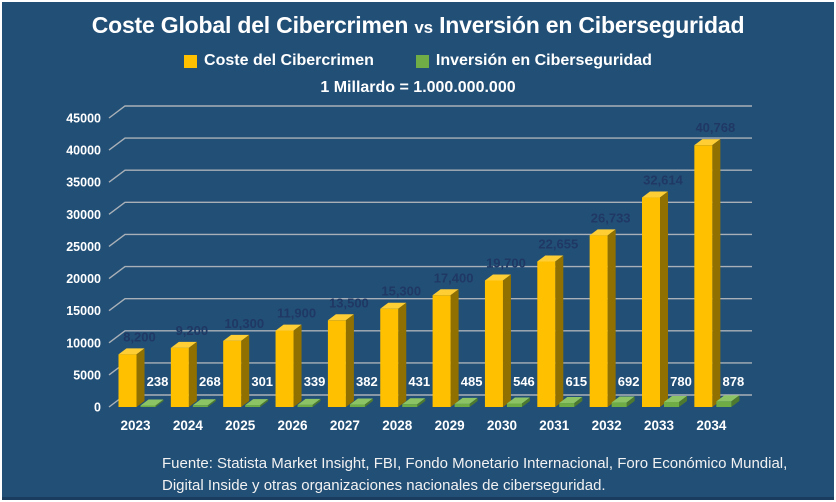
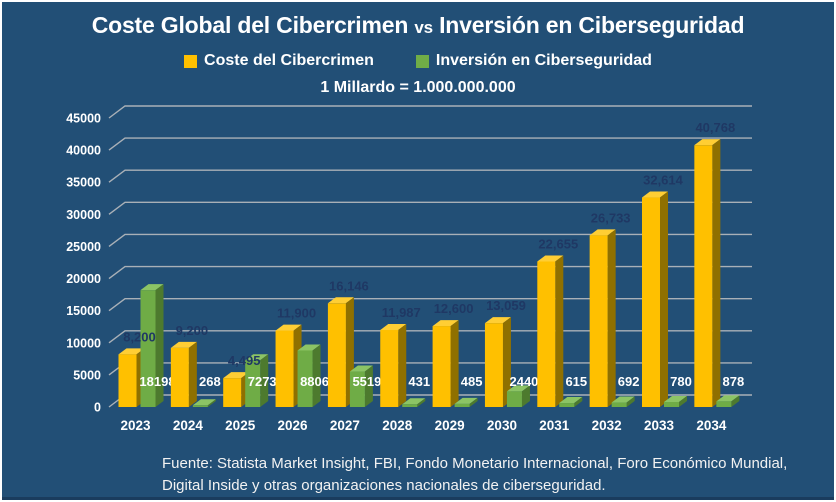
Inversión en Ciberseguridad/2023: 238 -> 18198
Coste del Cibercrimen/2025: 10,300 -> 4,495
Inversión en Ciberseguridad/2025: 301 -> 7273
Inversión en Ciberseguridad/2026: 339 -> 8806
Coste del Cibercrimen/2027: 13,500 -> 16,146
Inversión en Ciberseguridad/2027: 382 -> 5519
Coste del Cibercrimen/2028: 15,300 -> 11,987
Coste del Cibercrimen/2029: 17,400 -> 12,600
Coste del Cibercrimen/2030: 19,700 -> 13,059
Inversión en Ciberseguridad/2030: 546 -> 2440
